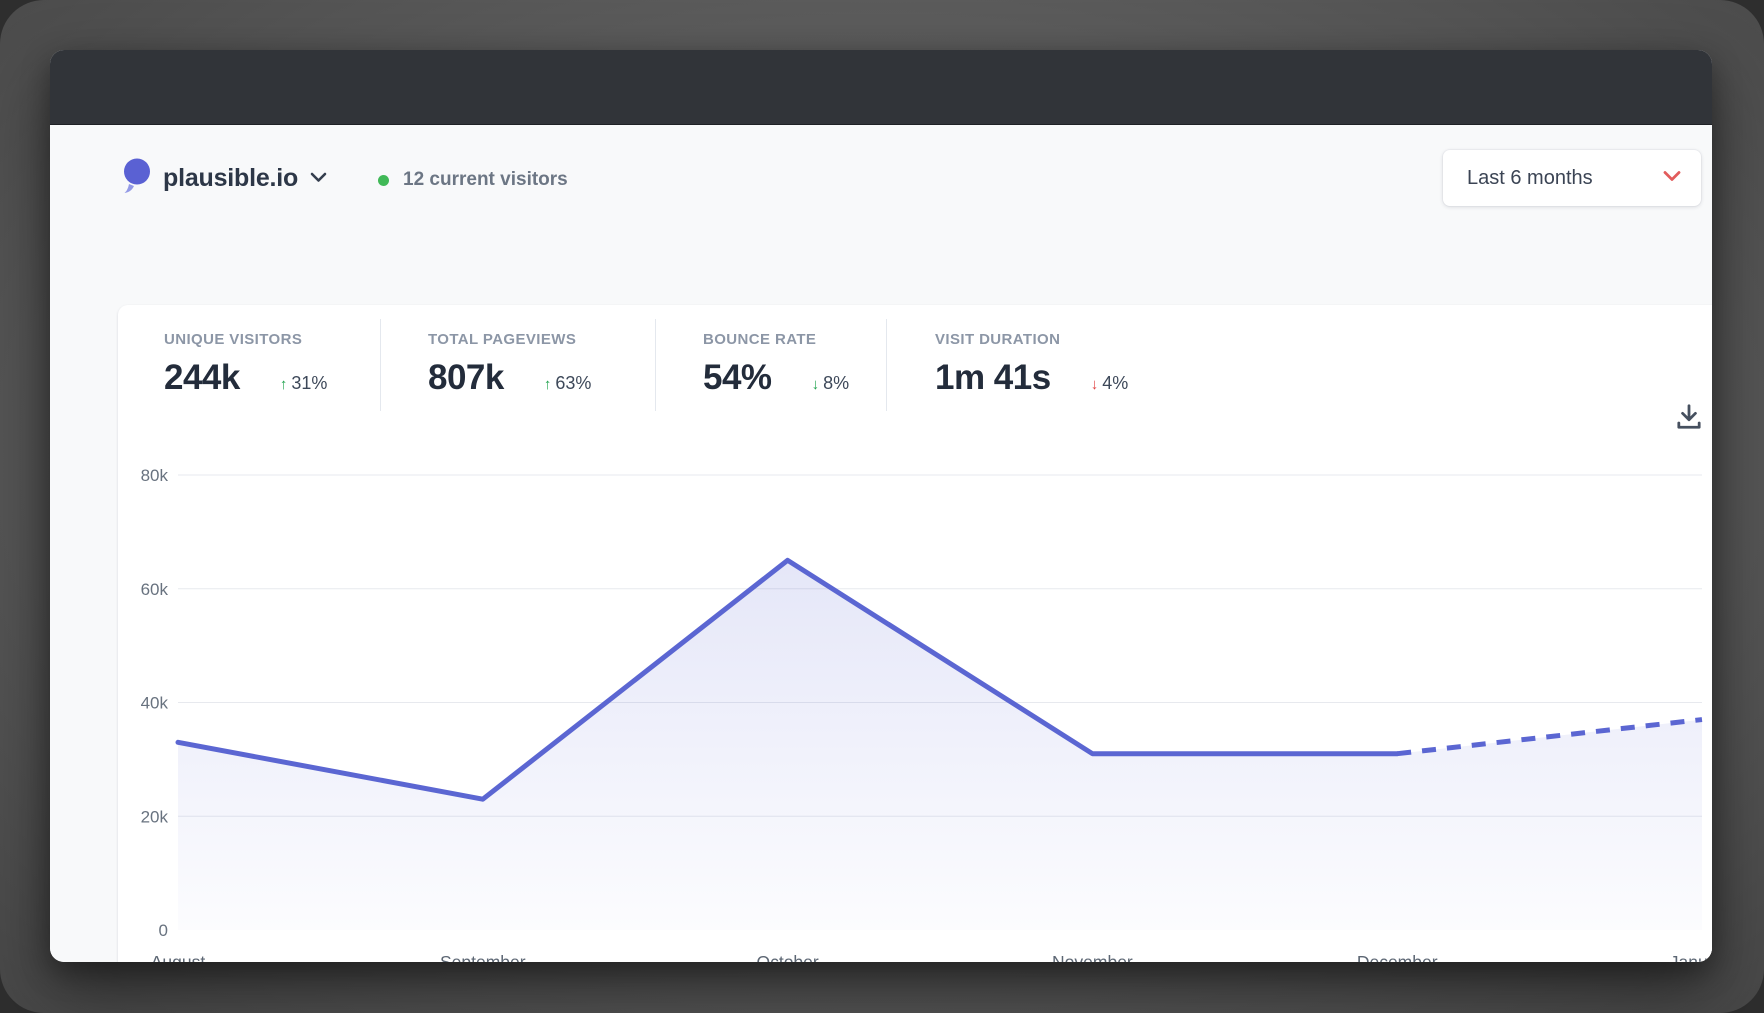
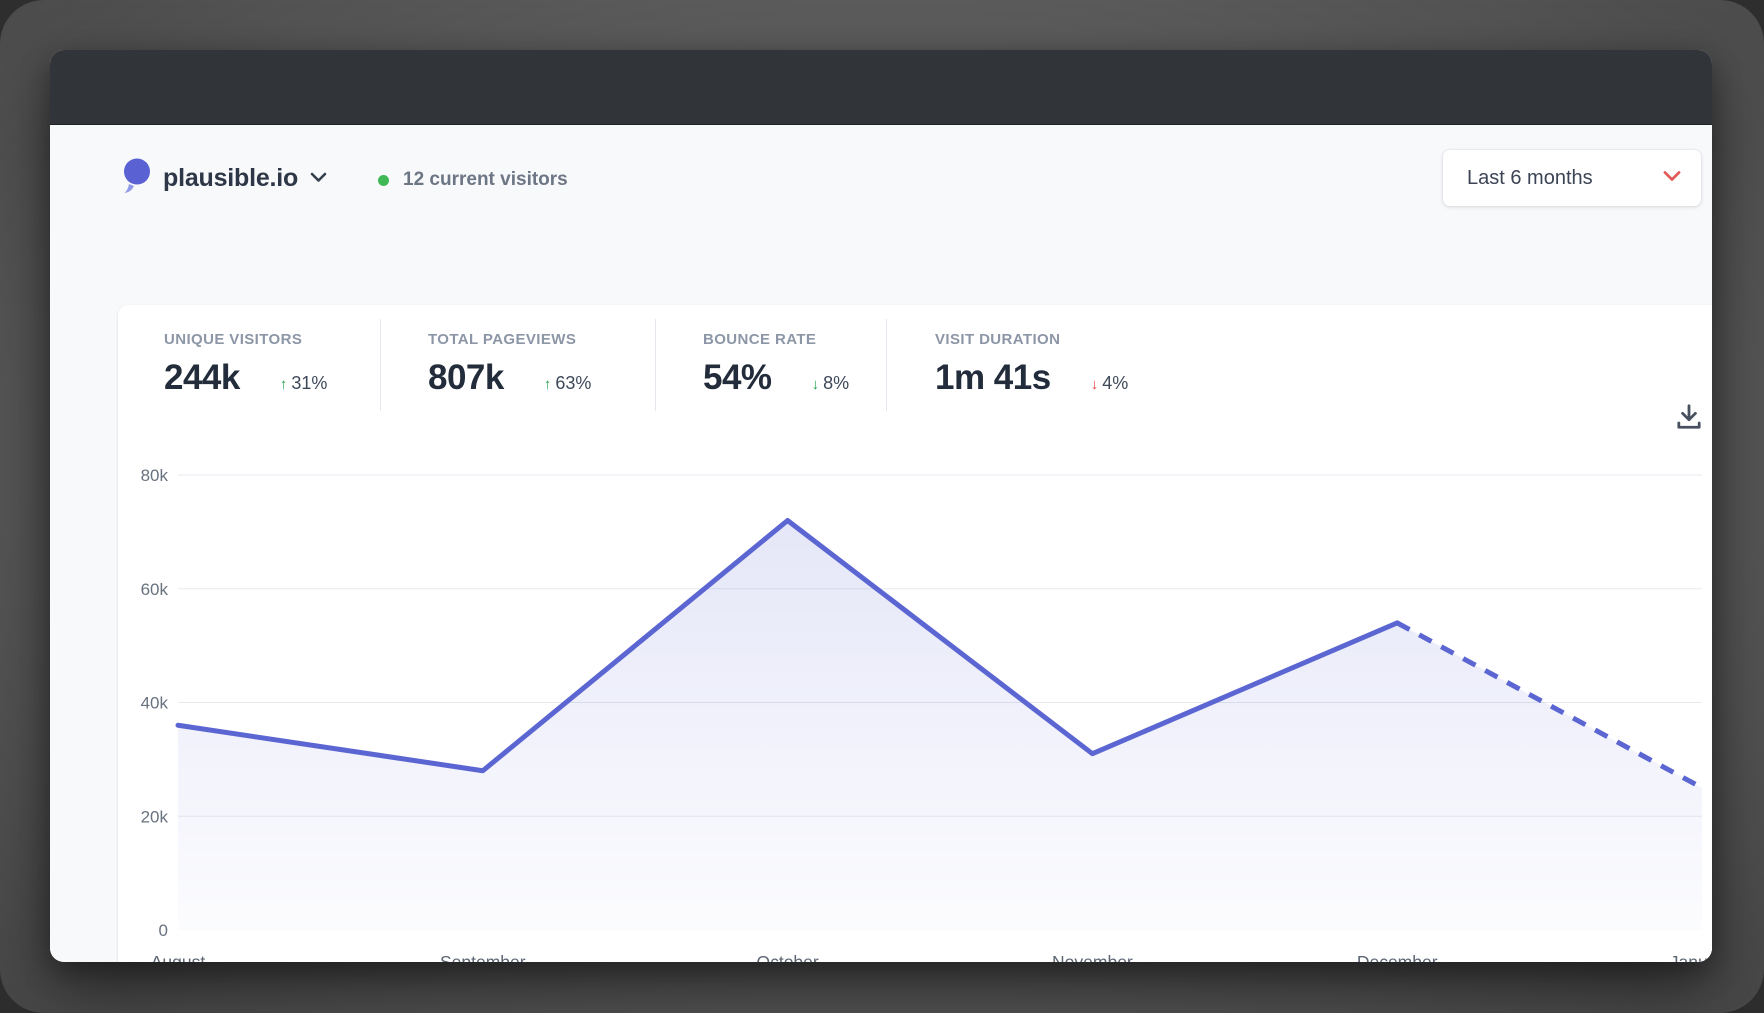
August: 33k -> 36k
September: 23k -> 28k
October: 65k -> 72k
December: 31k -> 54k
January: 37k -> 25k
